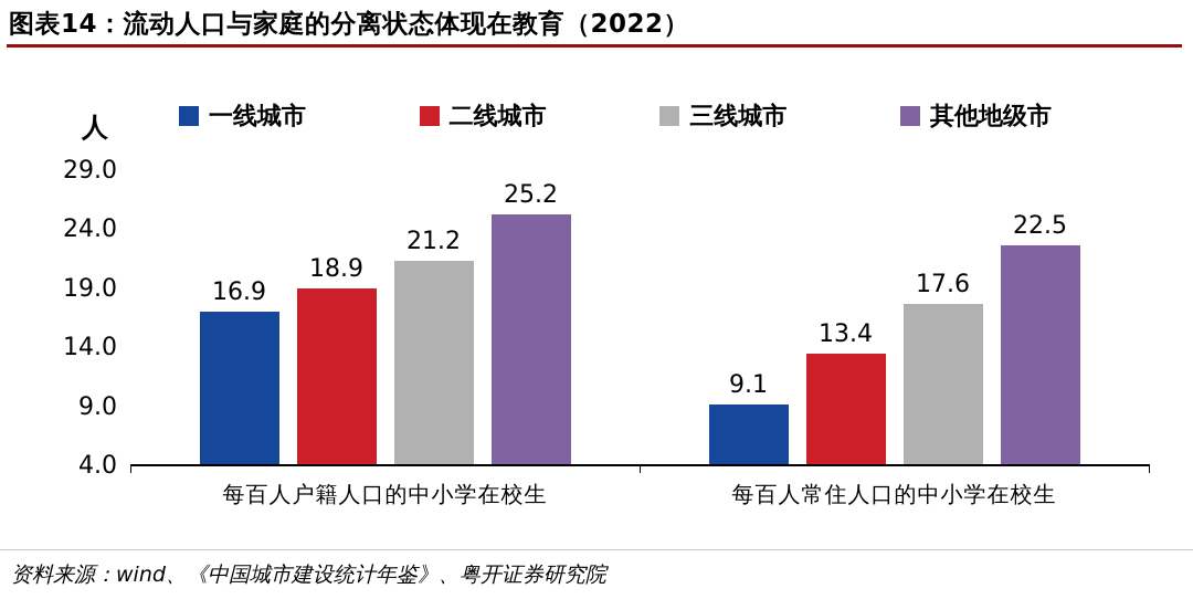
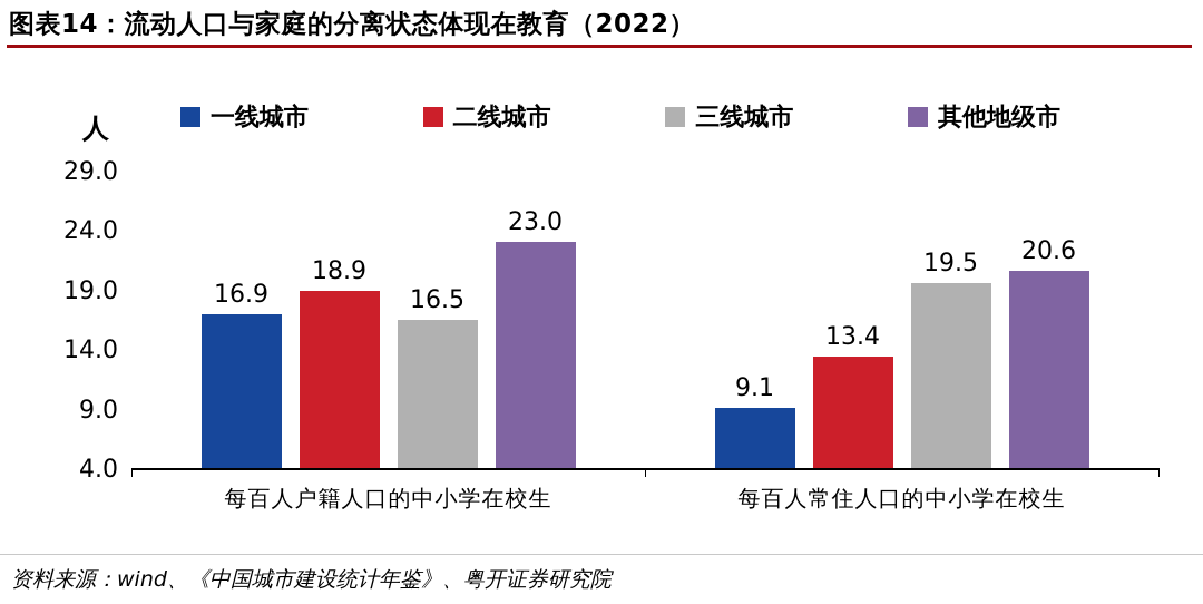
三线城市/每百人户籍人口的中小学在校生: 21.2 -> 16.5
其他地级市/每百人户籍人口的中小学在校生: 25.2 -> 23.0
三线城市/每百人常住人口的中小学在校生: 17.6 -> 19.5
其他地级市/每百人常住人口的中小学在校生: 22.5 -> 20.6
